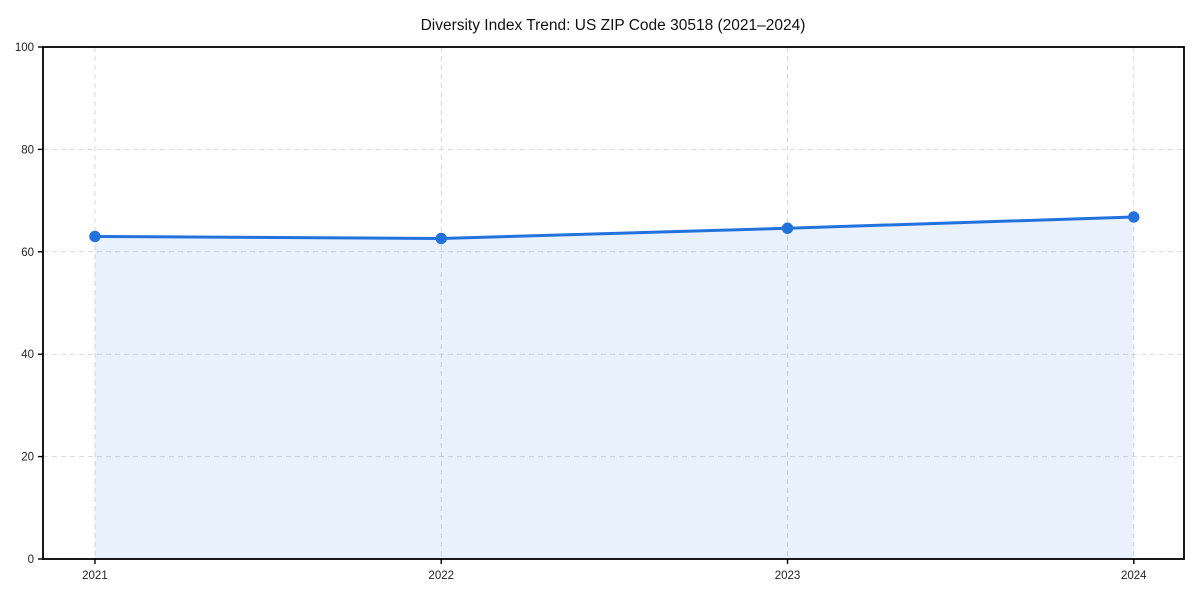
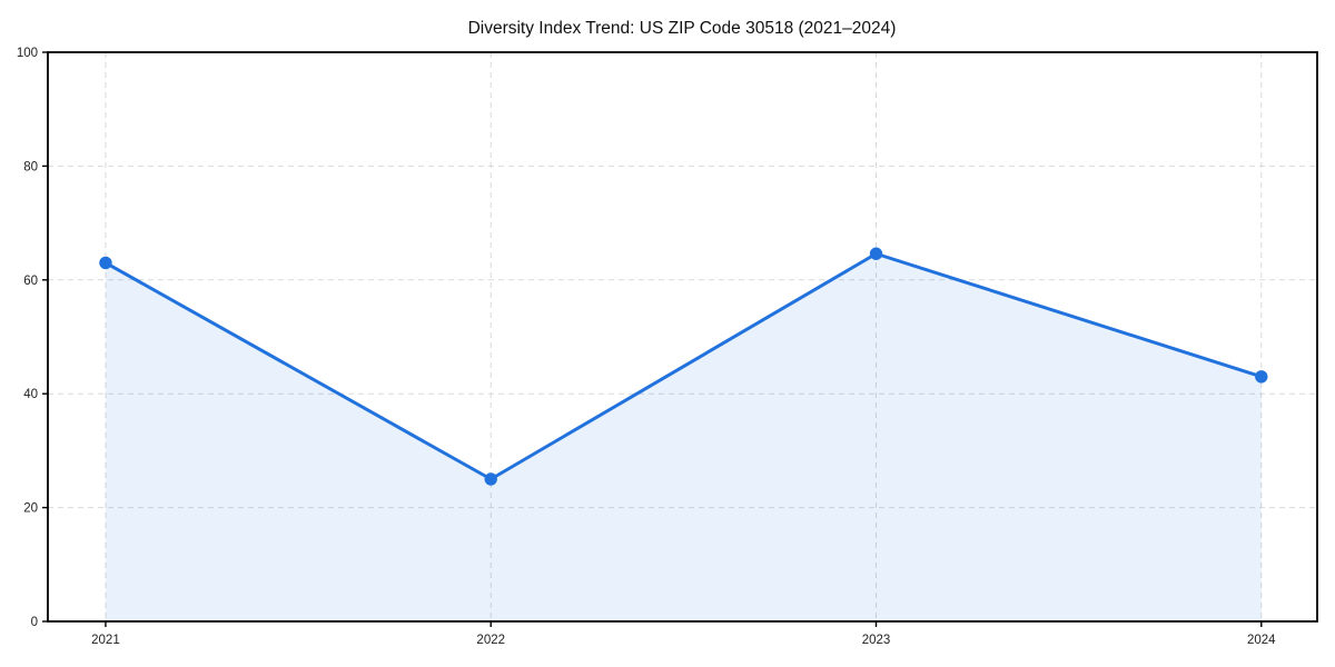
2022: 63 -> 25
2024: 67 -> 43
